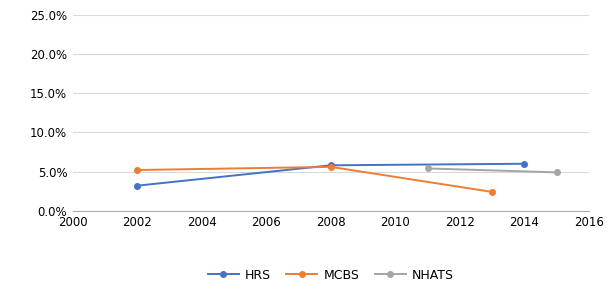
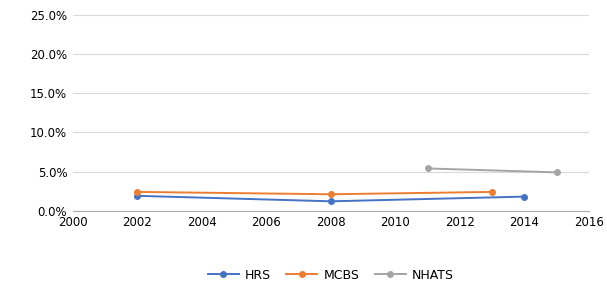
HRS/2002: 3.2% -> 1.9%
MCBS/2002: 5.2% -> 2.4%
HRS/2008: 5.8% -> 1.2%
MCBS/2008: 5.6% -> 2.1%
HRS/2014: 6.0% -> 1.8%
